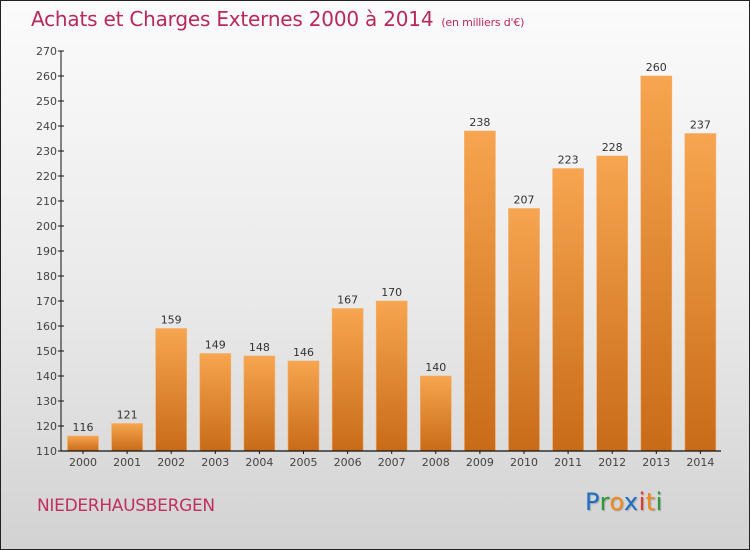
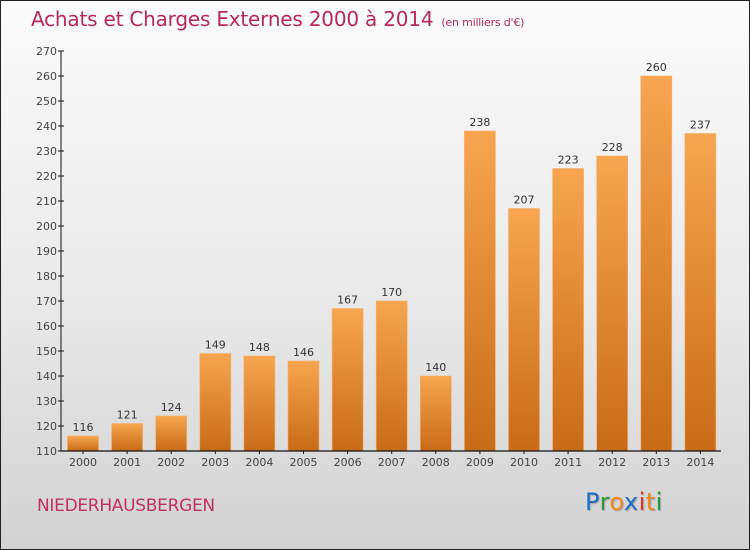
2002: 159 -> 124
